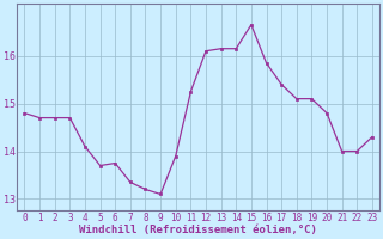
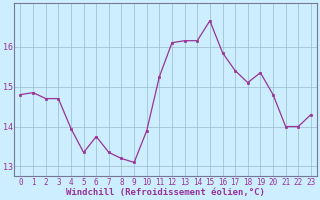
1: 14.70 -> 14.85
4: 14.10 -> 13.95
5: 13.70 -> 13.35
19: 15.10 -> 15.35
